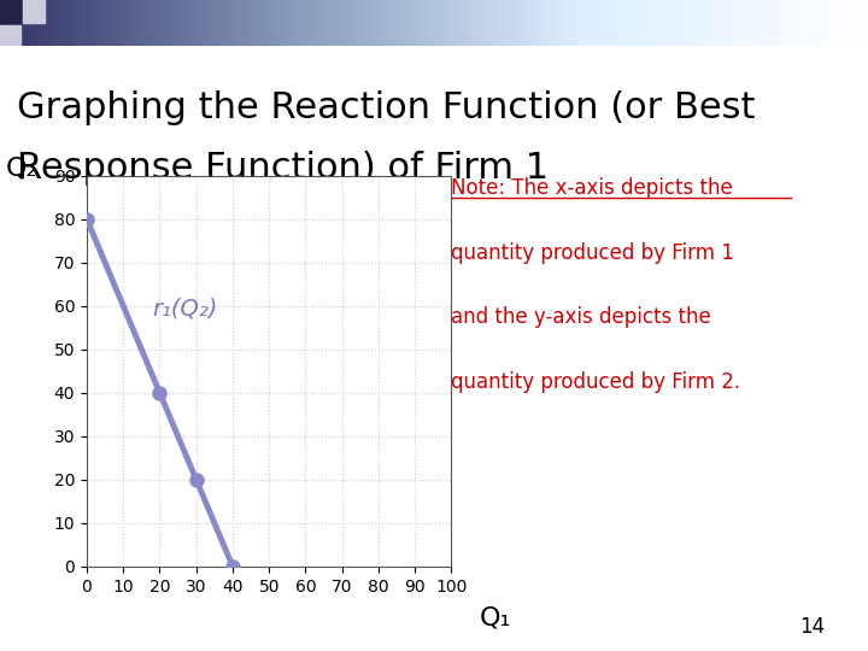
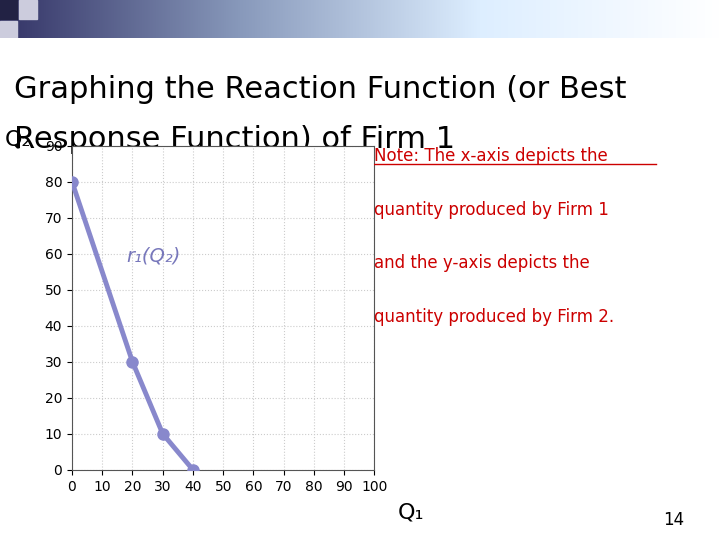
20: 40 -> 30
30: 20 -> 10
